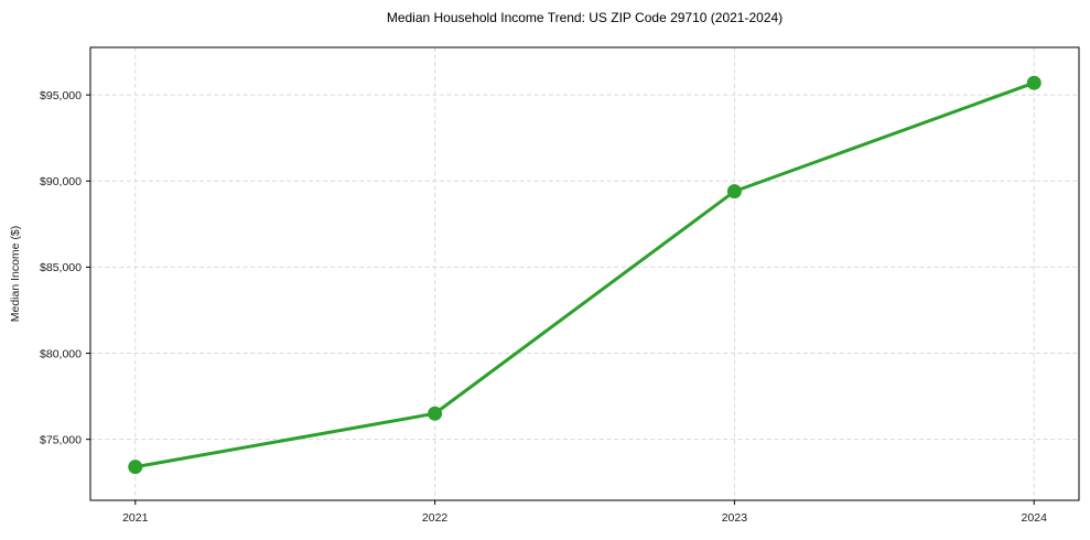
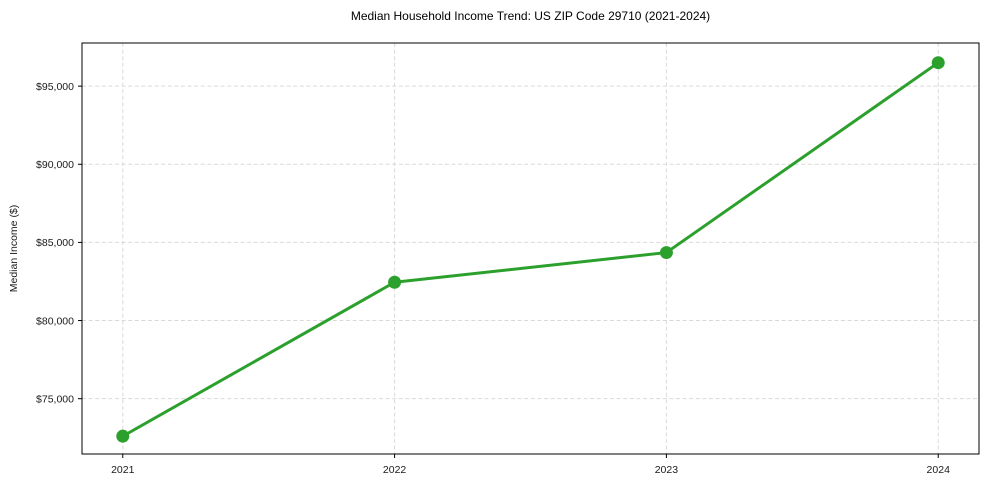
2021: $73400 -> $72600
2022: $76500 -> $82400
2023: $89400 -> $84400
2024: $95700 -> $96500
